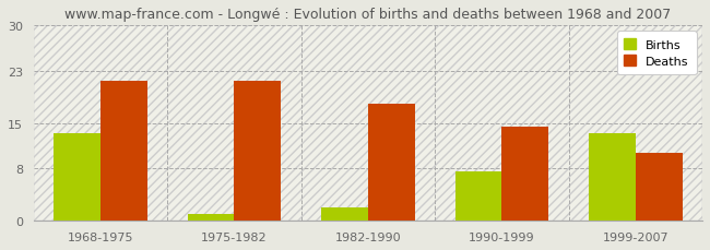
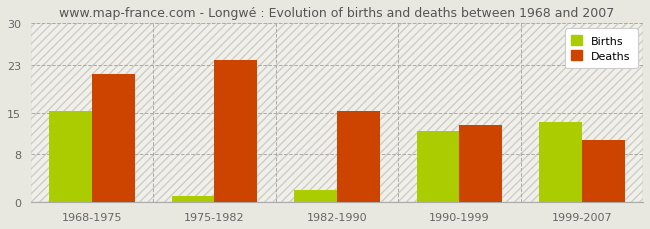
Births/1968-1975: 13.5 -> 15.2
Deaths/1975-1982: 21.5 -> 23.8
Deaths/1982-1990: 18.0 -> 15.2
Births/1990-1999: 7.5 -> 12.0
Deaths/1990-1999: 14.5 -> 13.0
